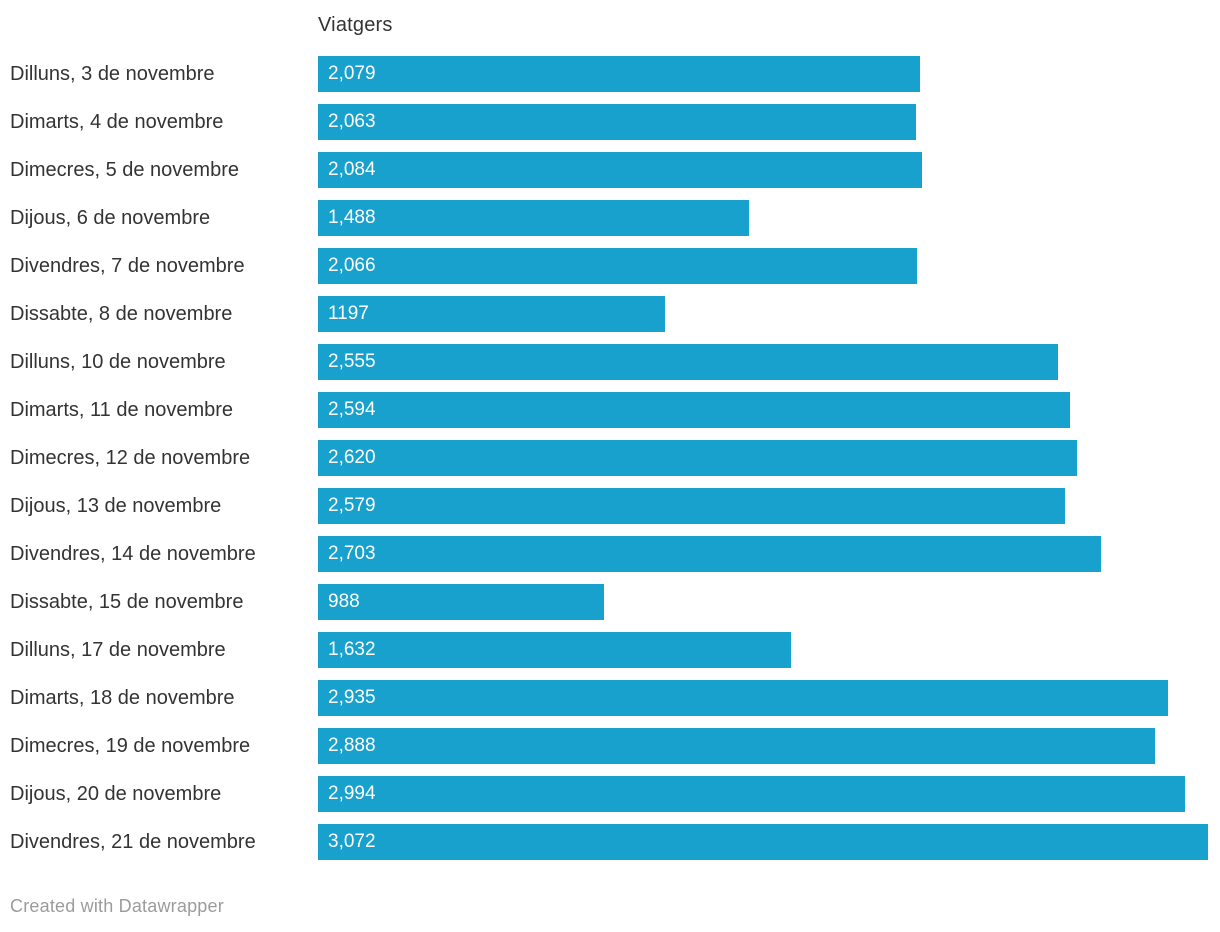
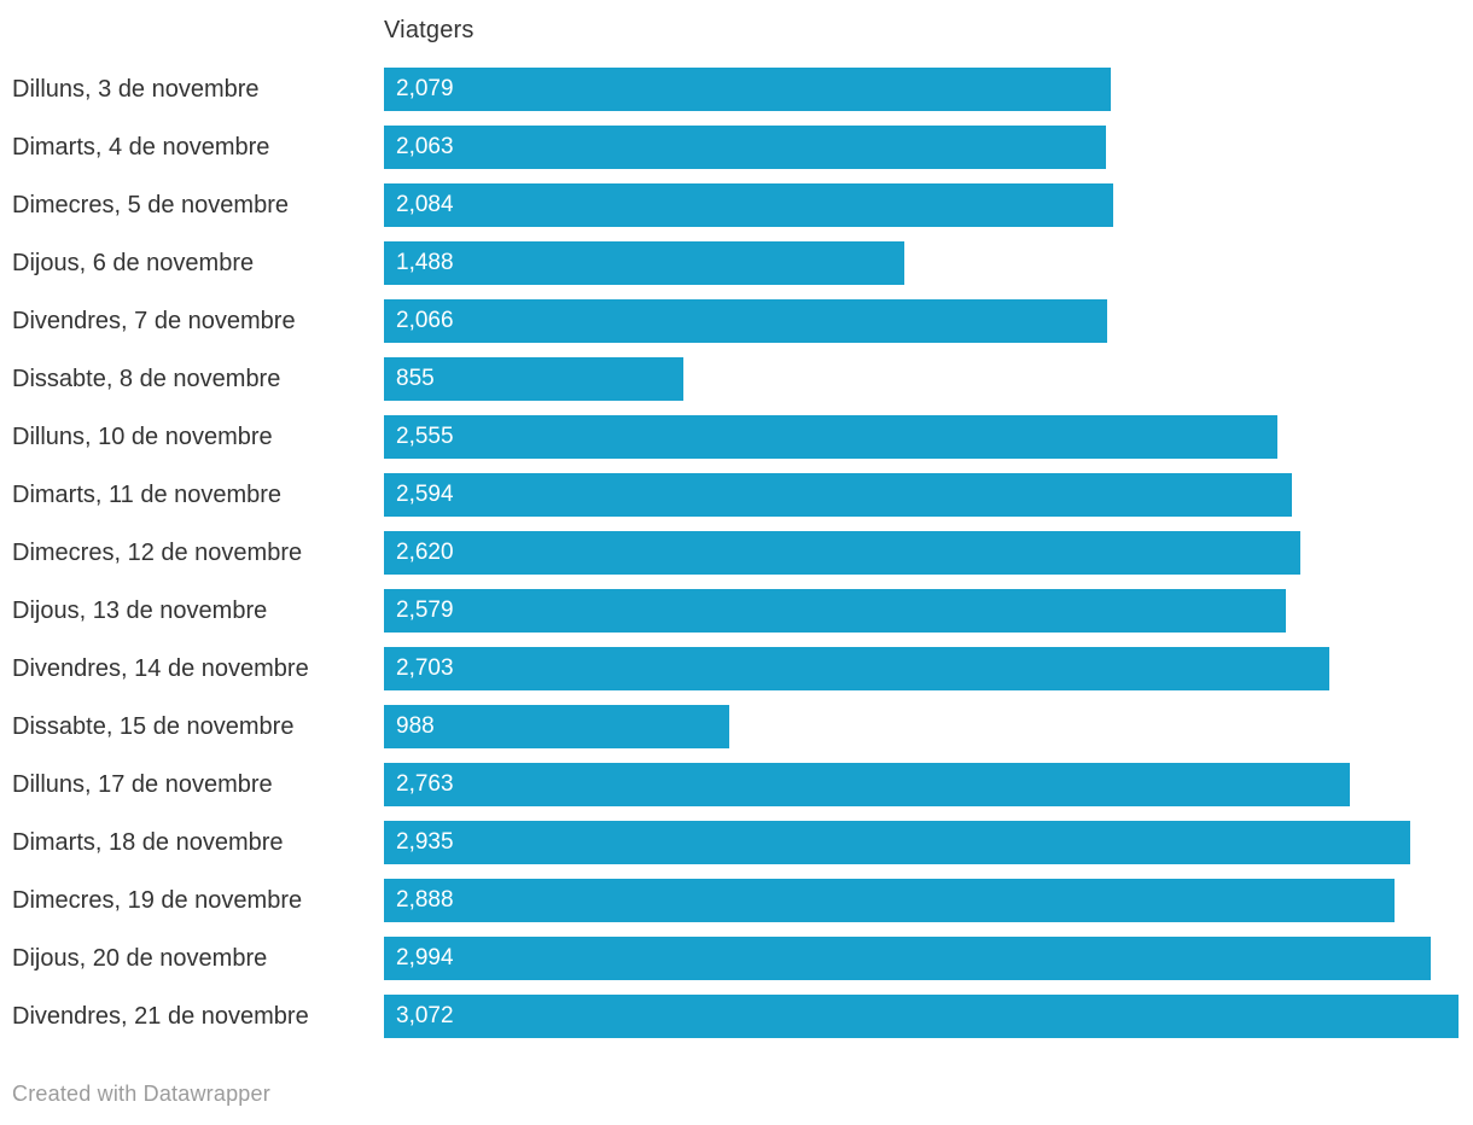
Dissabte, 8 de novembre: 1197 -> 855
Dilluns, 17 de novembre: 1,632 -> 2,763
